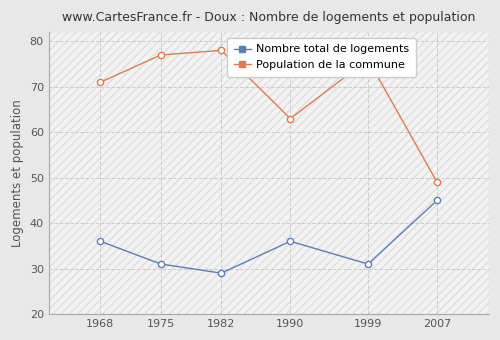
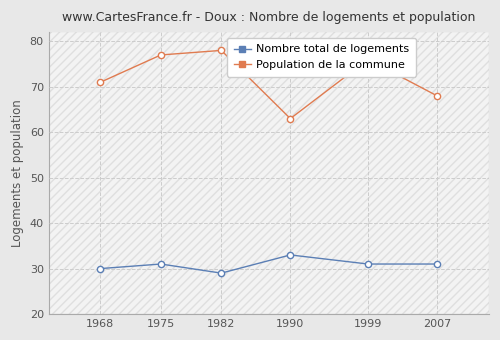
Nombre total de logements/1968: 36 -> 30
Nombre total de logements/1990: 36 -> 33
Nombre total de logements/2007: 45 -> 31
Population de la commune/2007: 49 -> 68
